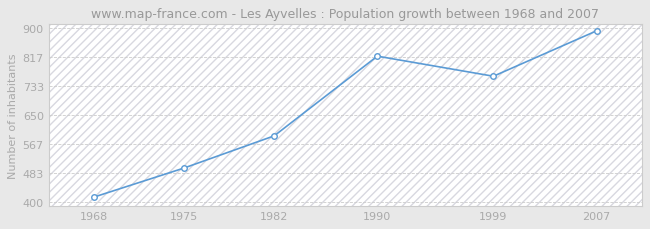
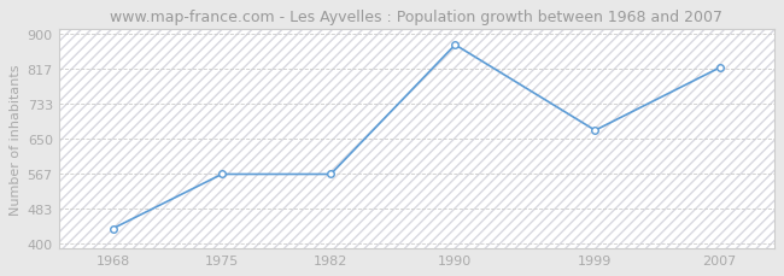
1968: 413 -> 435
1975: 497 -> 565
1982: 590 -> 565
1990: 820 -> 875
1999: 762 -> 670
2007: 893 -> 820
